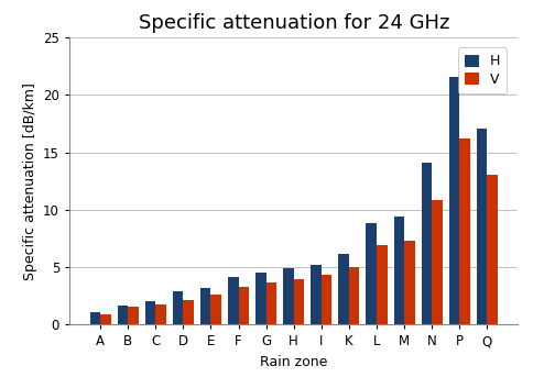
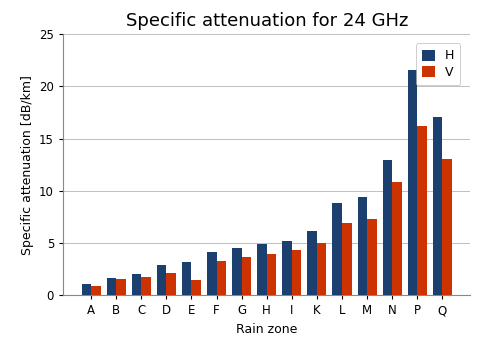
V/E: 2.6 -> 1.4
H/N: 14.1 -> 12.9
